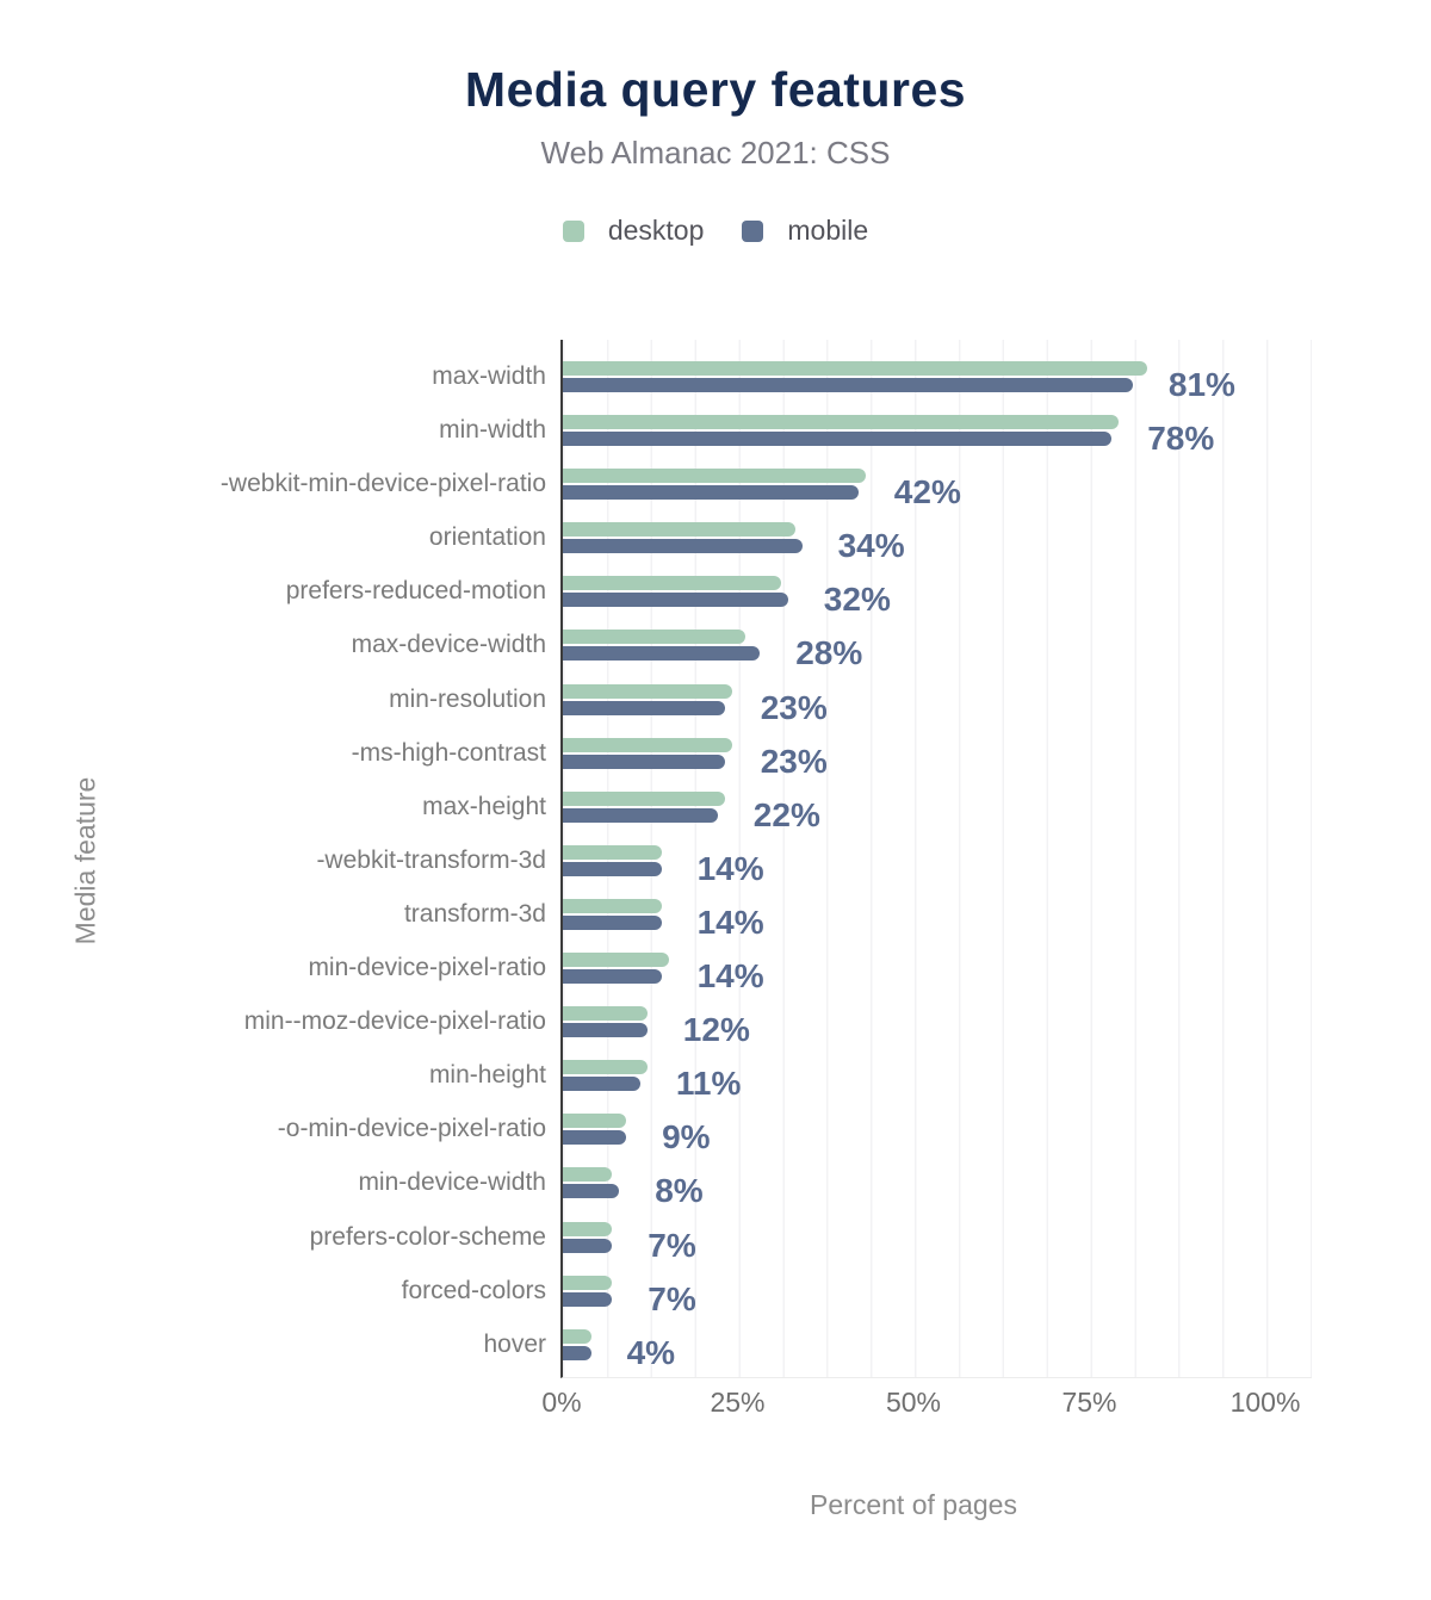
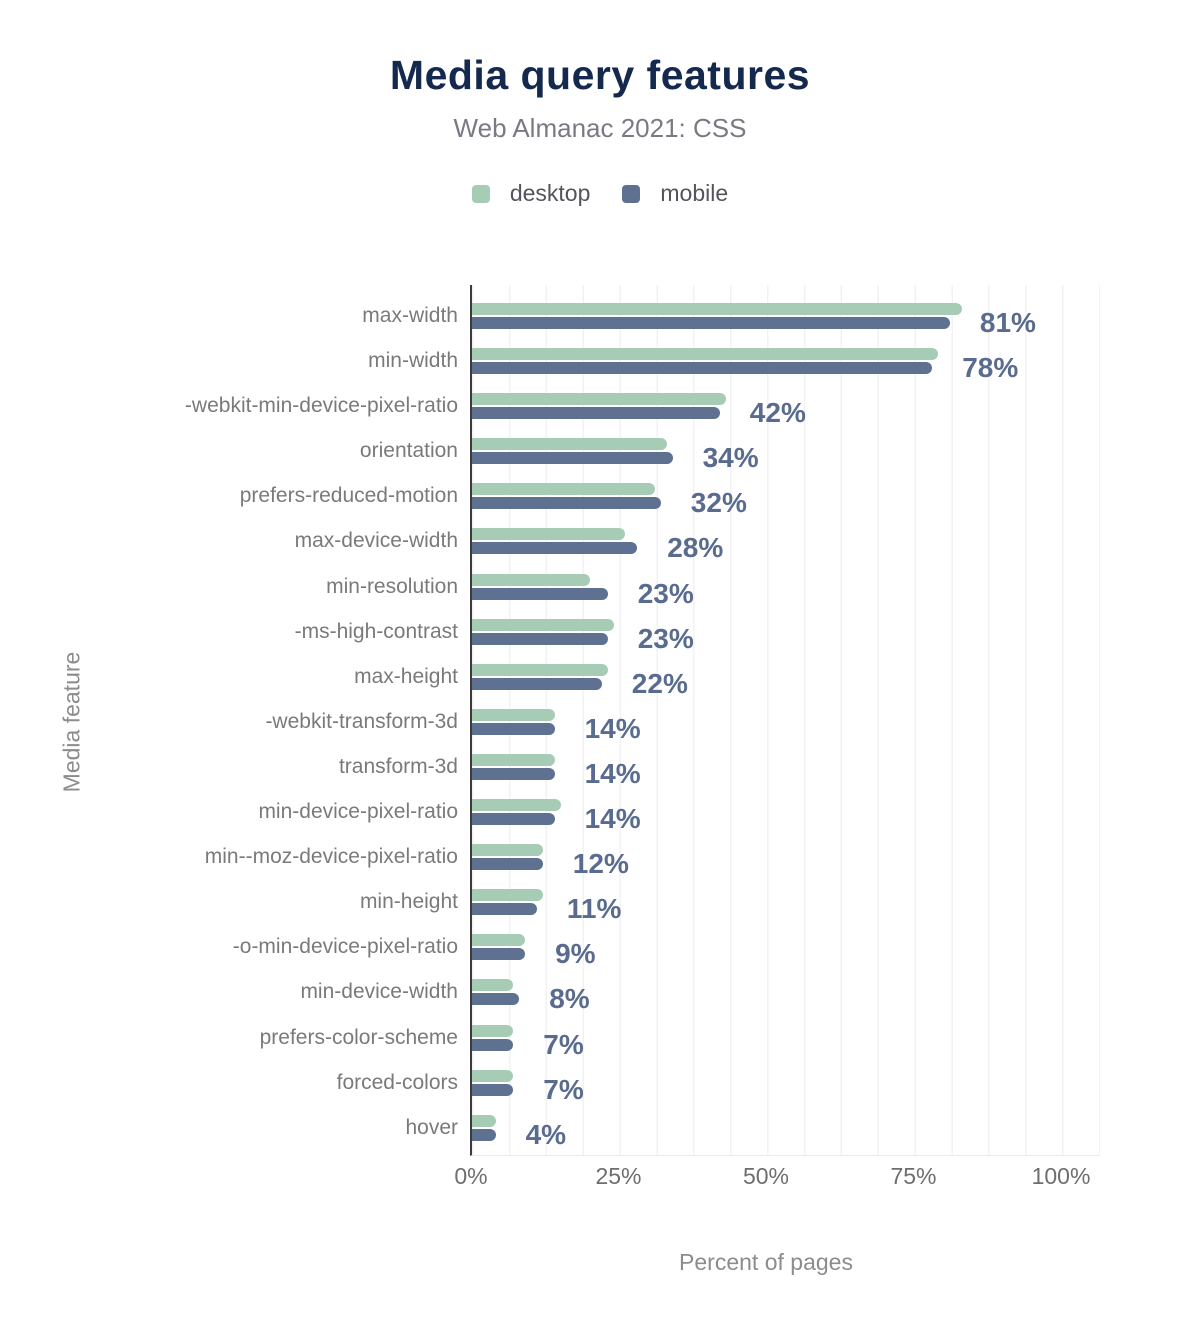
desktop/min-resolution: 24% -> 20%
